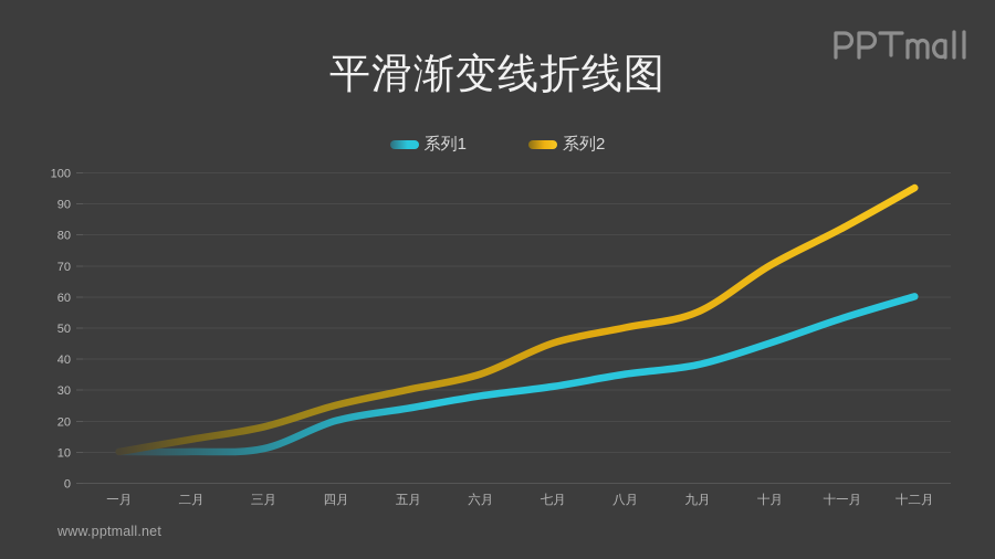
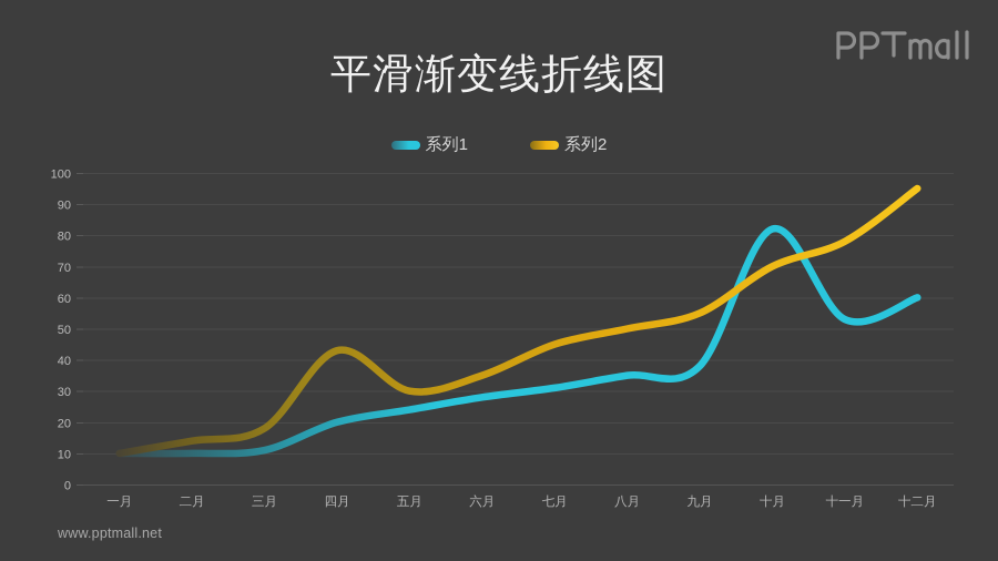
系列2/四月: 25 -> 43
系列1/十月: 45 -> 82
系列2/十一月: 82 -> 78
